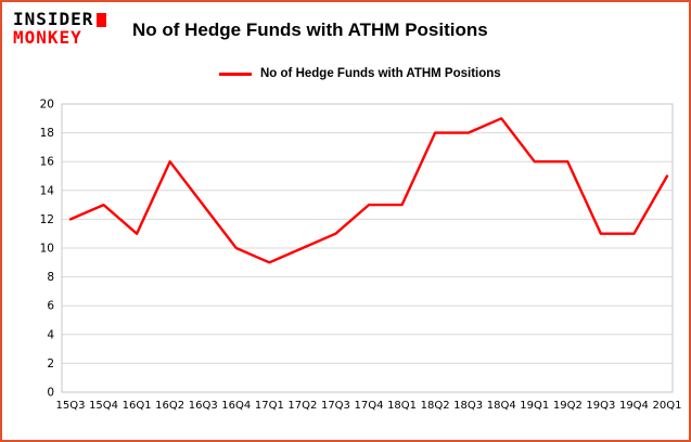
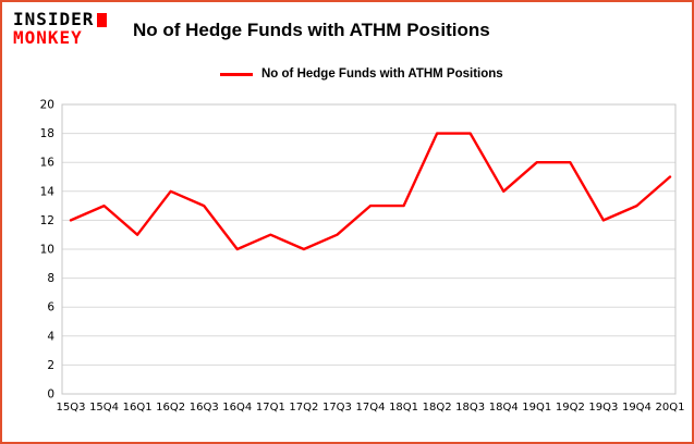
16Q2: 16 -> 14
17Q1: 9 -> 11
18Q4: 19 -> 14
19Q3: 11 -> 12
19Q4: 11 -> 13
